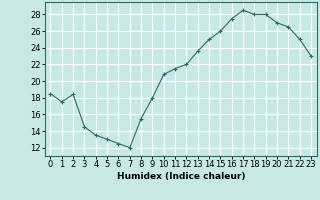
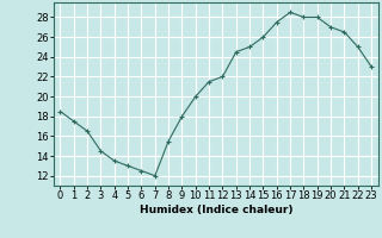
2: 18.4 -> 16.5
10: 20.8 -> 20.0
13: 23.6 -> 24.5
